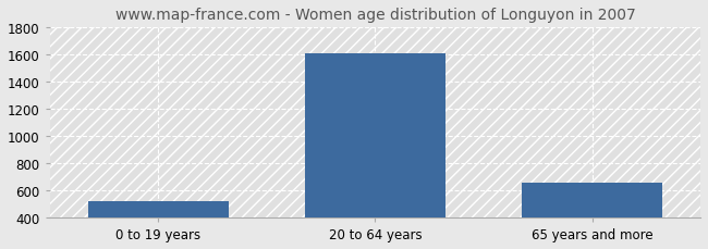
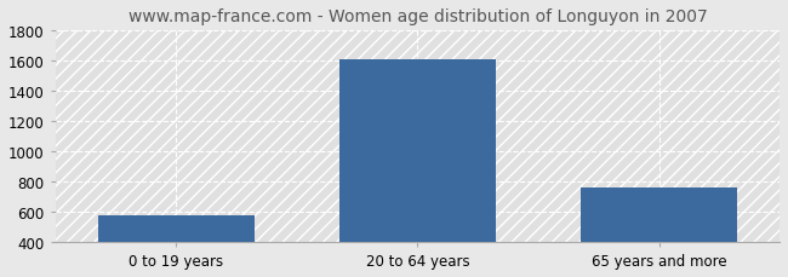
0 to 19 years: 520 -> 580
65 years and more: 660 -> 760
